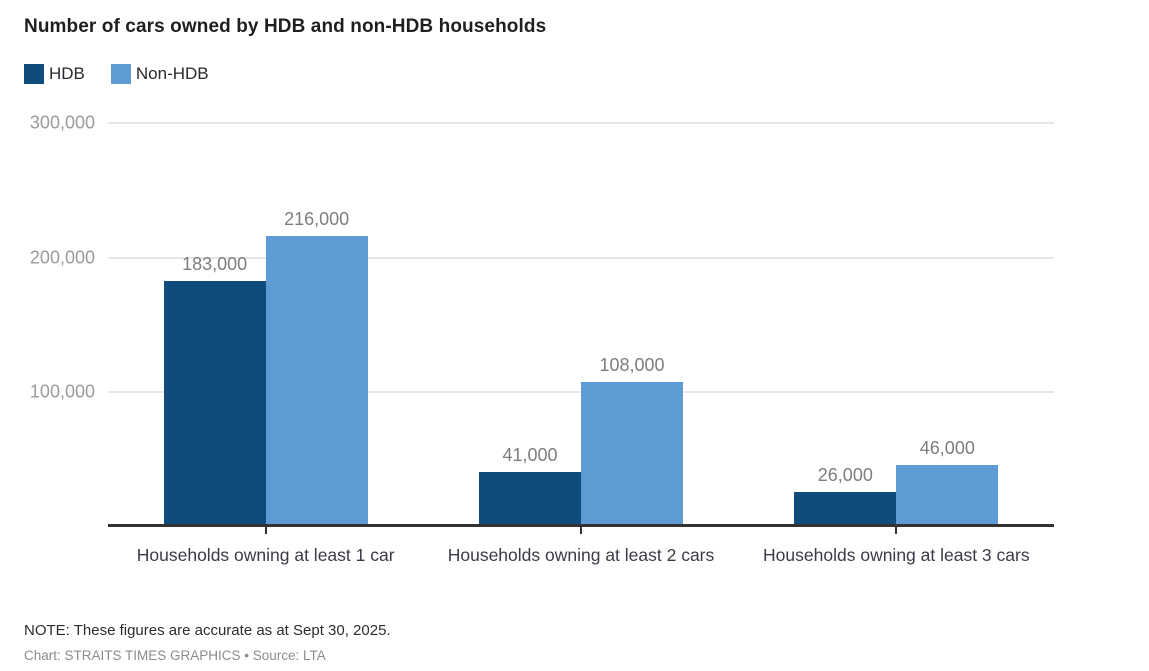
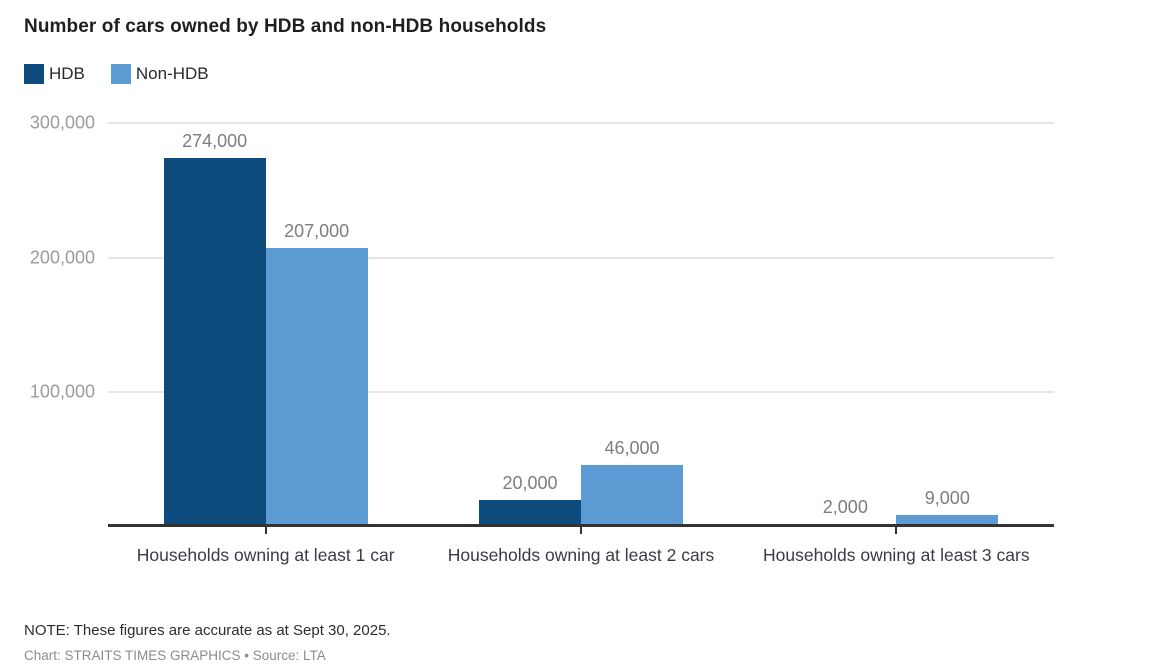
HDB/Households owning at least 1 car: 183,000 -> 274,000
Non-HDB/Households owning at least 1 car: 216,000 -> 207,000
HDB/Households owning at least 2 cars: 41,000 -> 20,000
Non-HDB/Households owning at least 2 cars: 108,000 -> 46,000
HDB/Households owning at least 3 cars: 26,000 -> 2,000
Non-HDB/Households owning at least 3 cars: 46,000 -> 9,000
